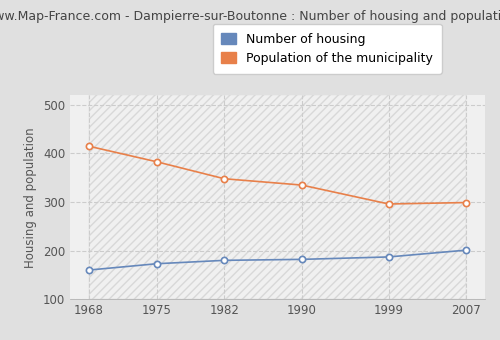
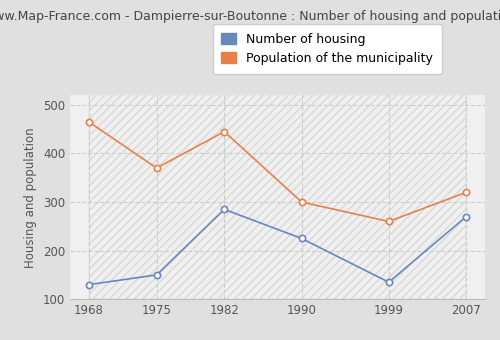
Number of housing/1968: 160 -> 130
Population of the municipality/1968: 415 -> 465
Number of housing/1975: 173 -> 150
Population of the municipality/1975: 383 -> 370
Number of housing/1982: 180 -> 285
Population of the municipality/1982: 348 -> 445
Number of housing/1990: 182 -> 225
Population of the municipality/1990: 335 -> 300
Number of housing/1999: 187 -> 135
Population of the municipality/1999: 296 -> 260
Number of housing/2007: 201 -> 270
Population of the municipality/2007: 299 -> 320
